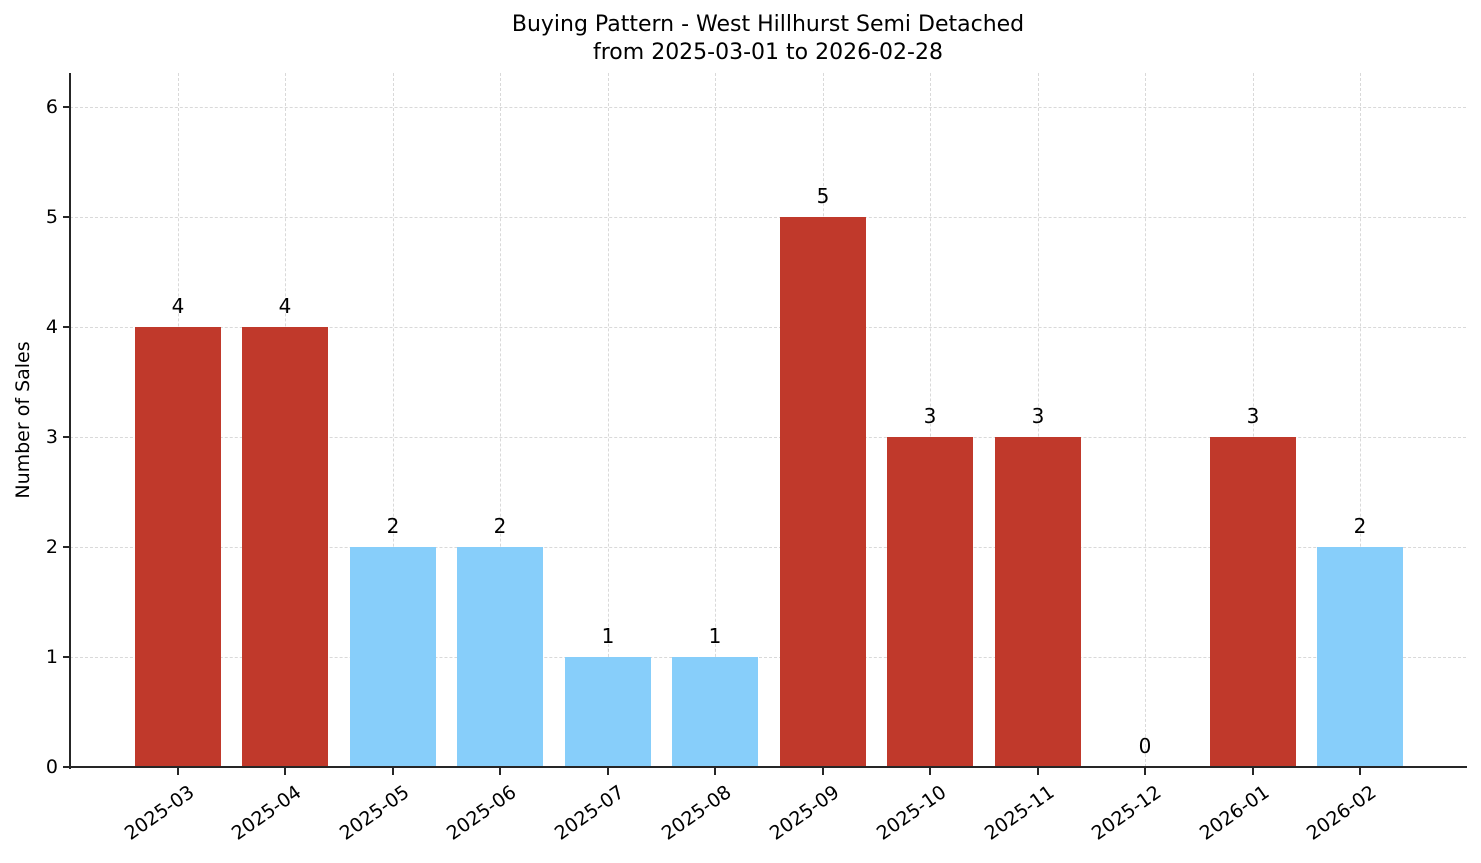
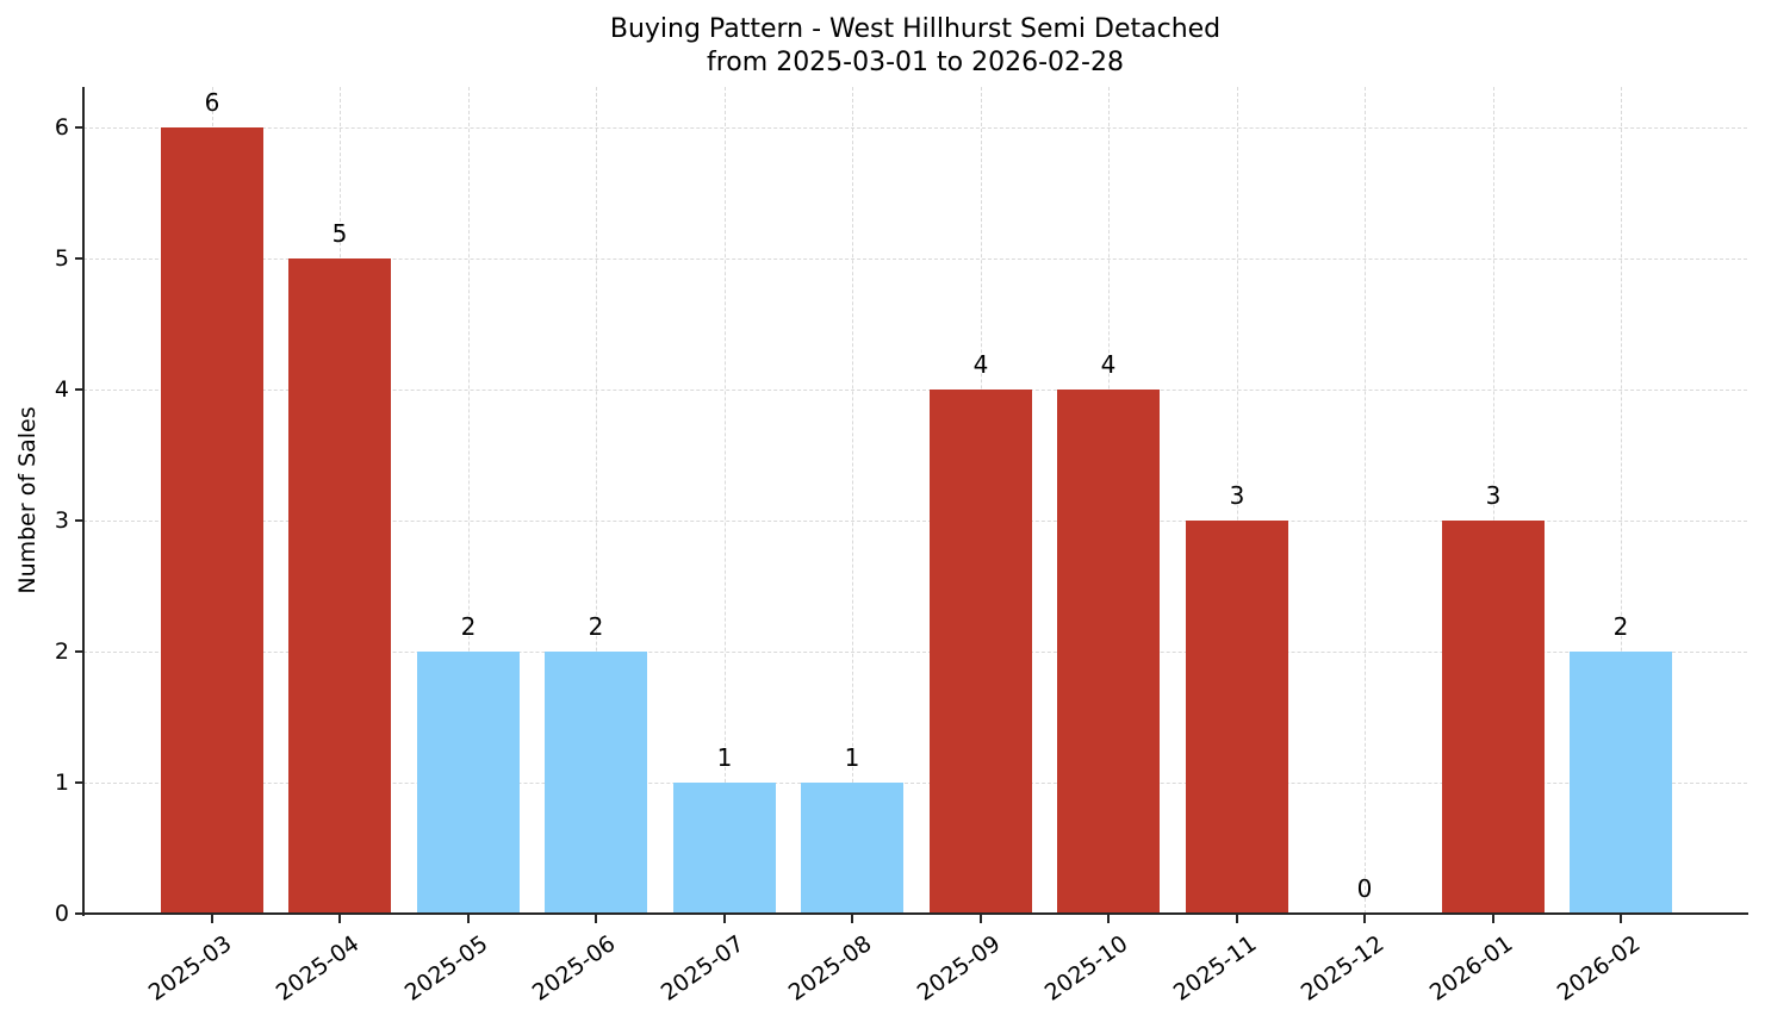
2025-03: 4 -> 6
2025-04: 4 -> 5
2025-09: 5 -> 4
2025-10: 3 -> 4
